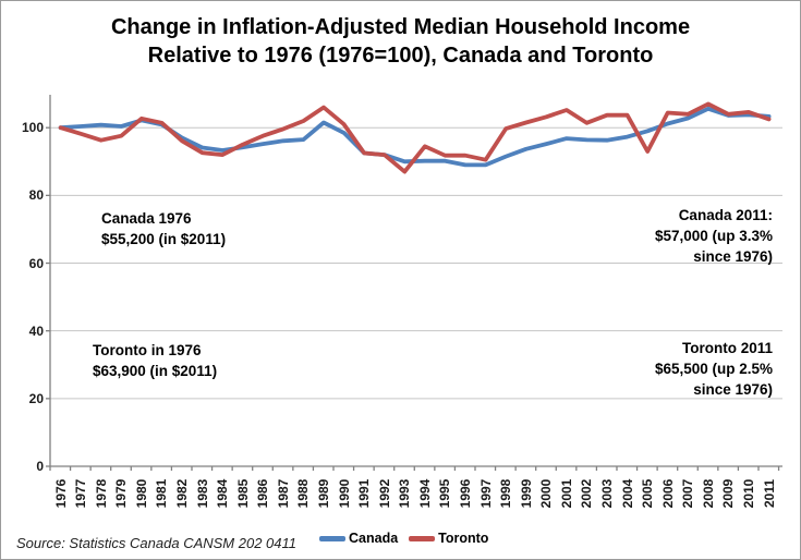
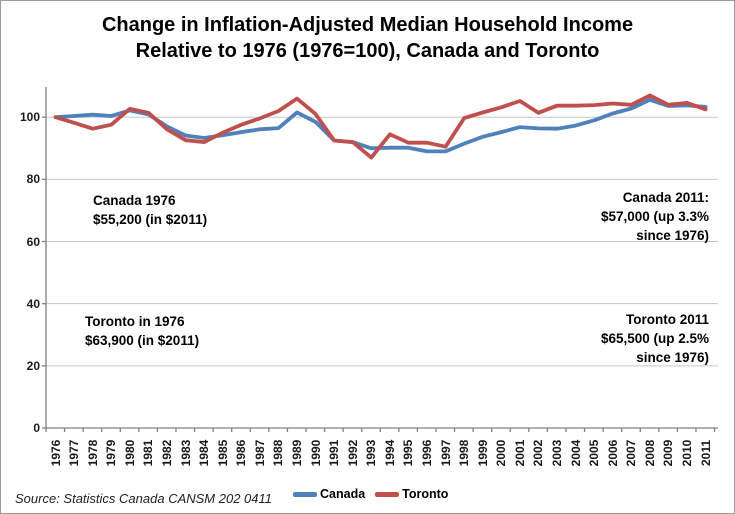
Toronto/2005: 93 -> 104
